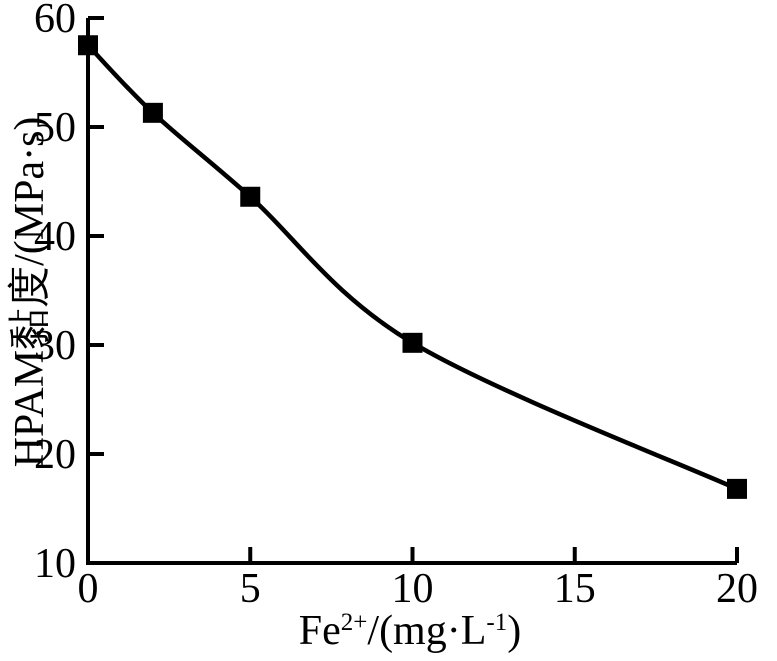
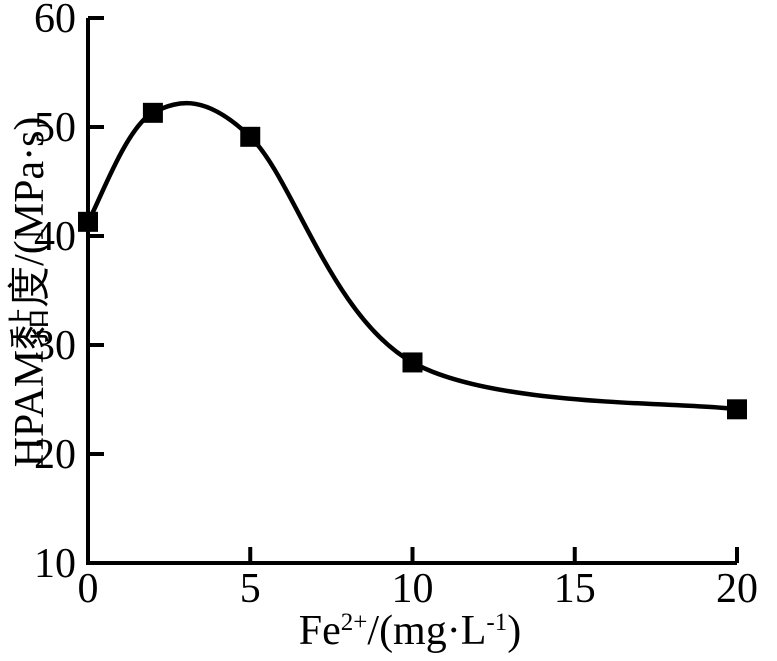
0: 57.5 -> 41.3
5: 43.6 -> 49.1
10: 30.2 -> 28.4
20: 16.8 -> 24.1
